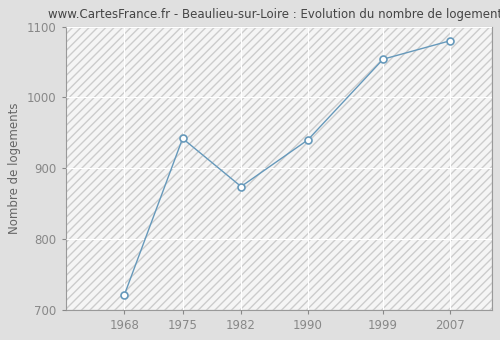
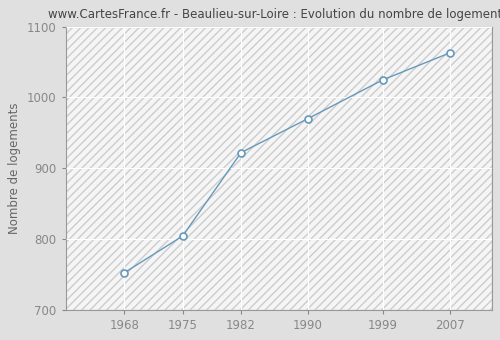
1968: 720 -> 752
1975: 942 -> 804
1982: 874 -> 922
1990: 940 -> 970
1999: 1054 -> 1025
2007: 1080 -> 1063
